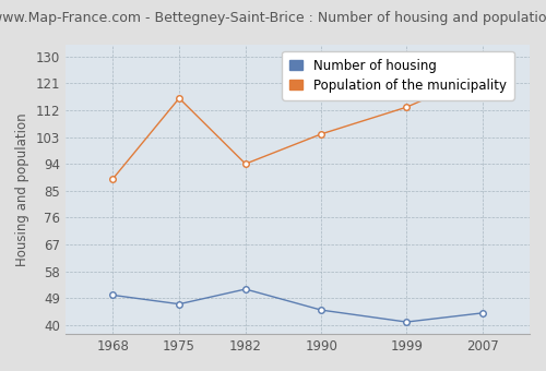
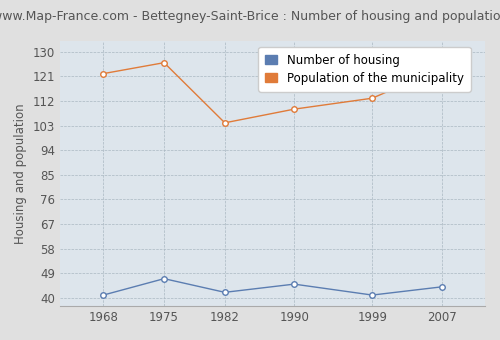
Number of housing/1968: 50 -> 41
Population of the municipality/1968: 89 -> 122
Population of the municipality/1975: 116 -> 126
Number of housing/1982: 52 -> 42
Population of the municipality/1982: 94 -> 104
Population of the municipality/1990: 104 -> 109
